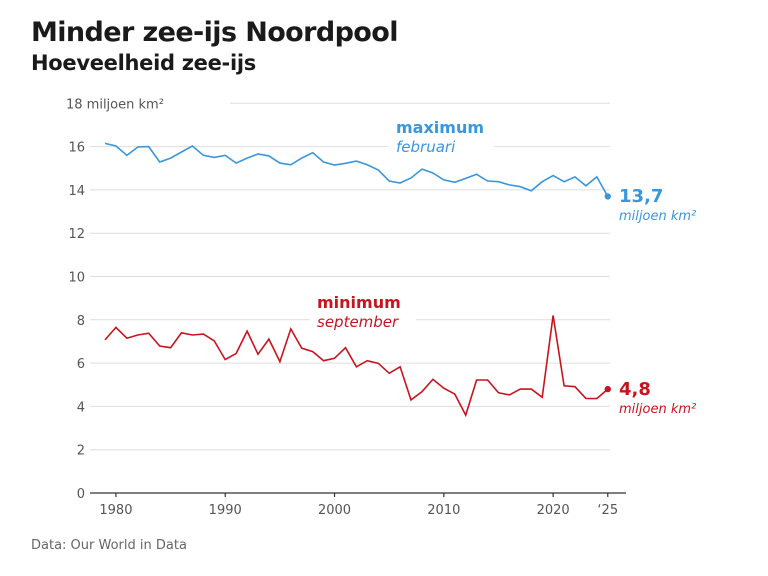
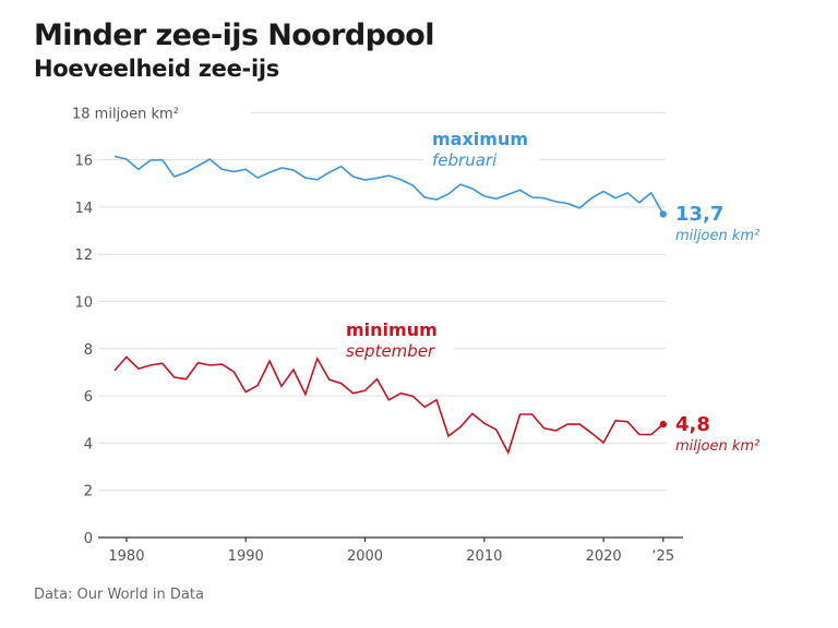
minimum/2020: 8.2 -> 4.0
